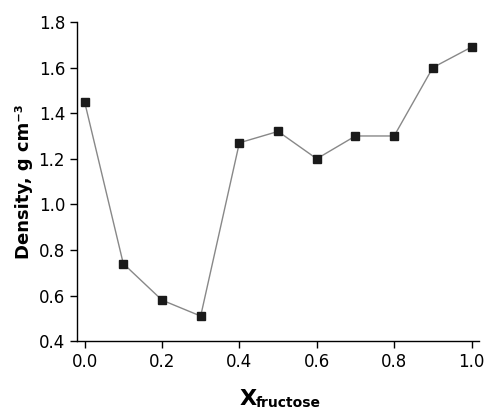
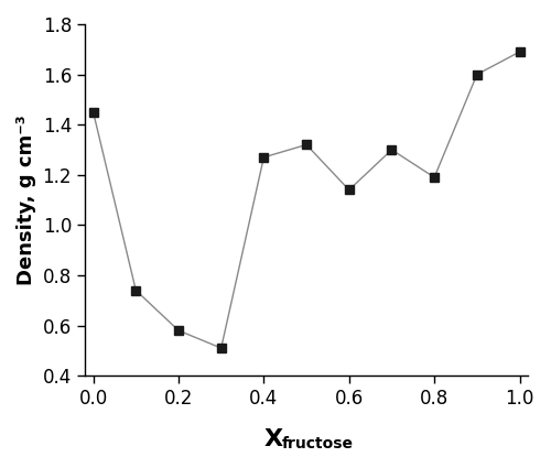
0.6: 1.20 -> 1.14
0.8: 1.30 -> 1.19
